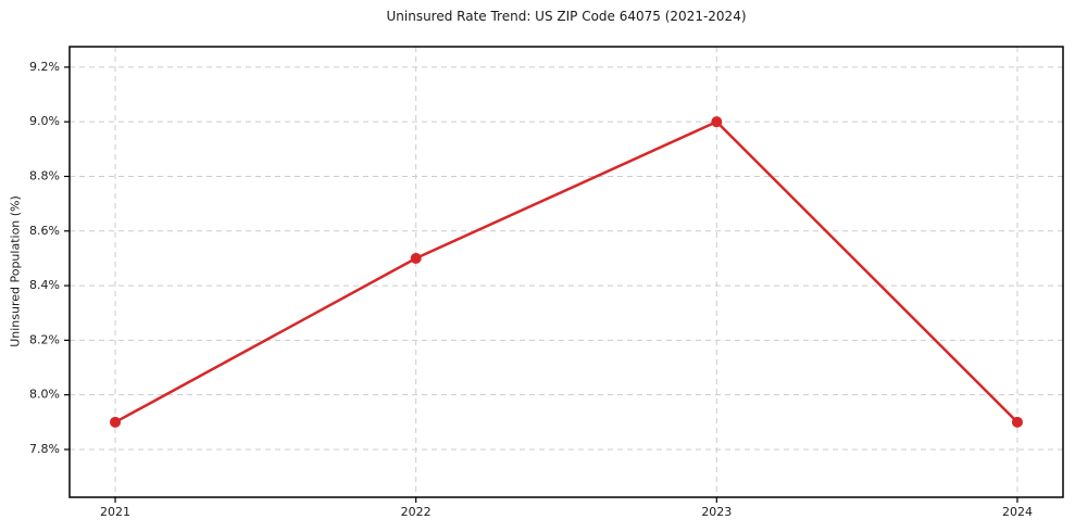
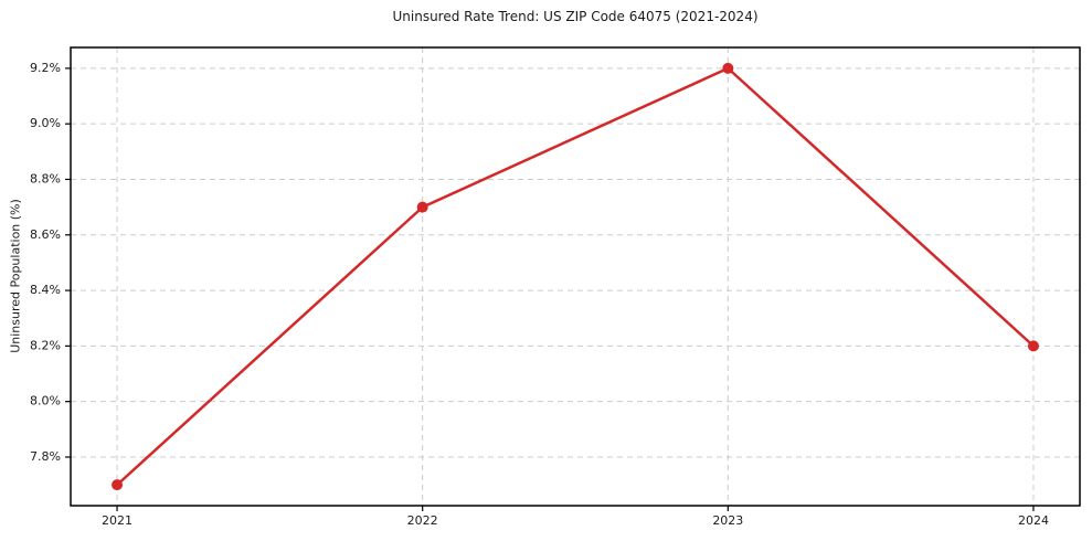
2021: 7.9% -> 7.7%
2022: 8.5% -> 8.7%
2023: 9.0% -> 9.2%
2024: 7.9% -> 8.2%
